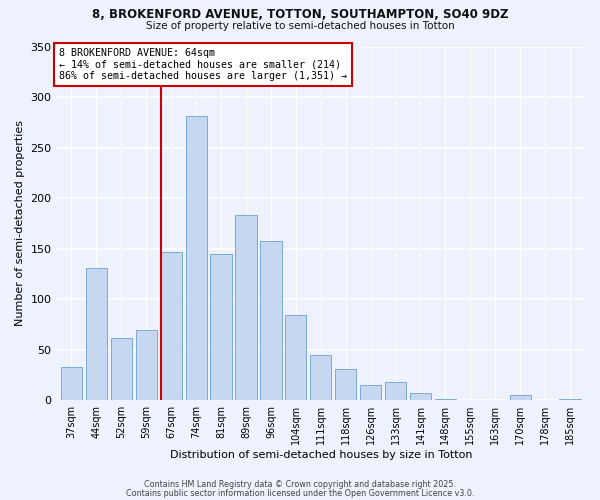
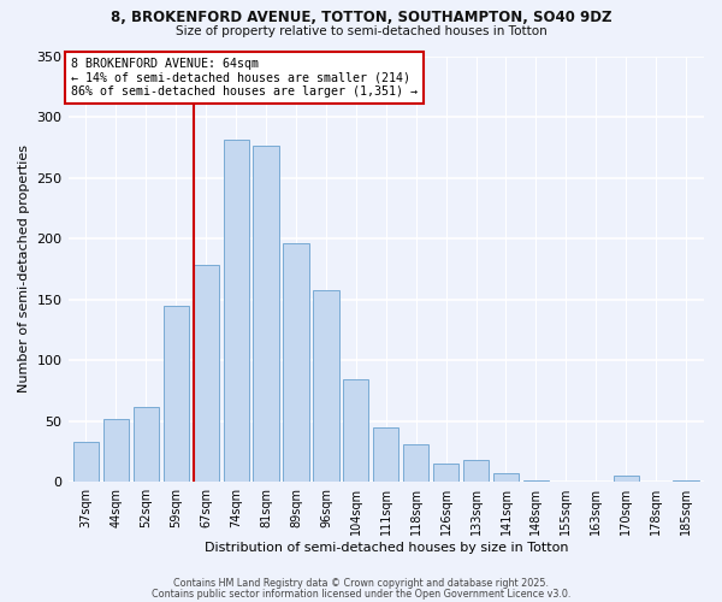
44sqm: 131 -> 52
59sqm: 69 -> 145
67sqm: 147 -> 178
81sqm: 145 -> 276
89sqm: 183 -> 196
